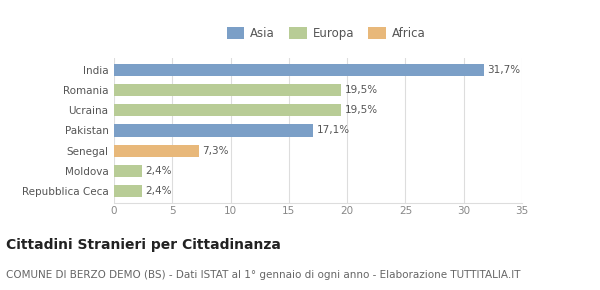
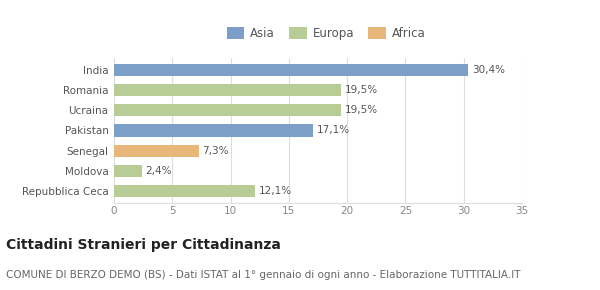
India: 31,7% -> 30,4%
Repubblica Ceca: 2,4% -> 12,1%
